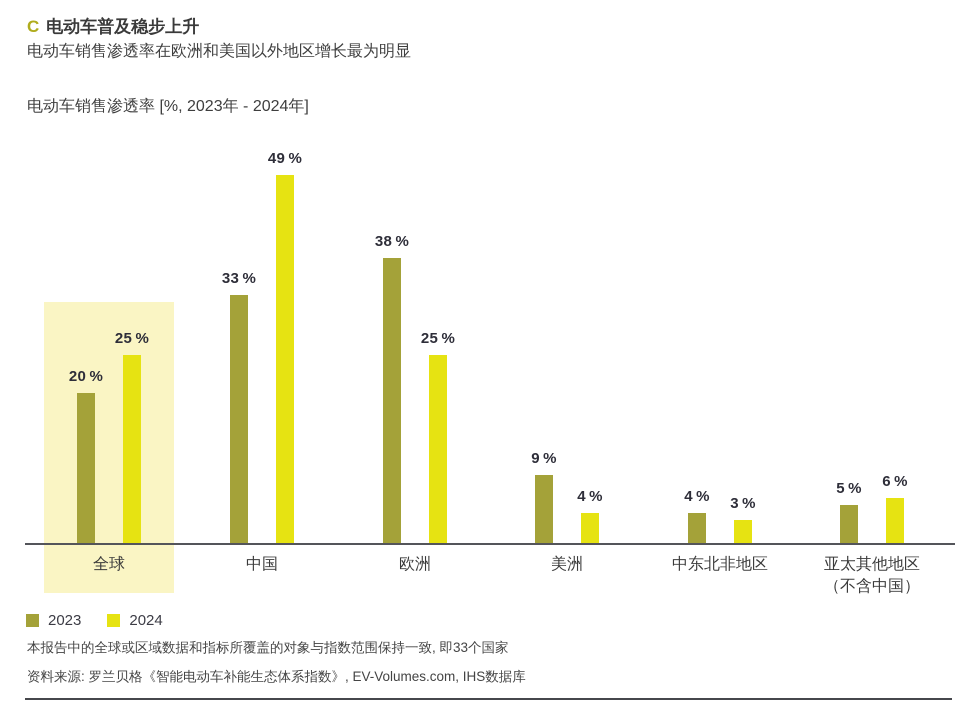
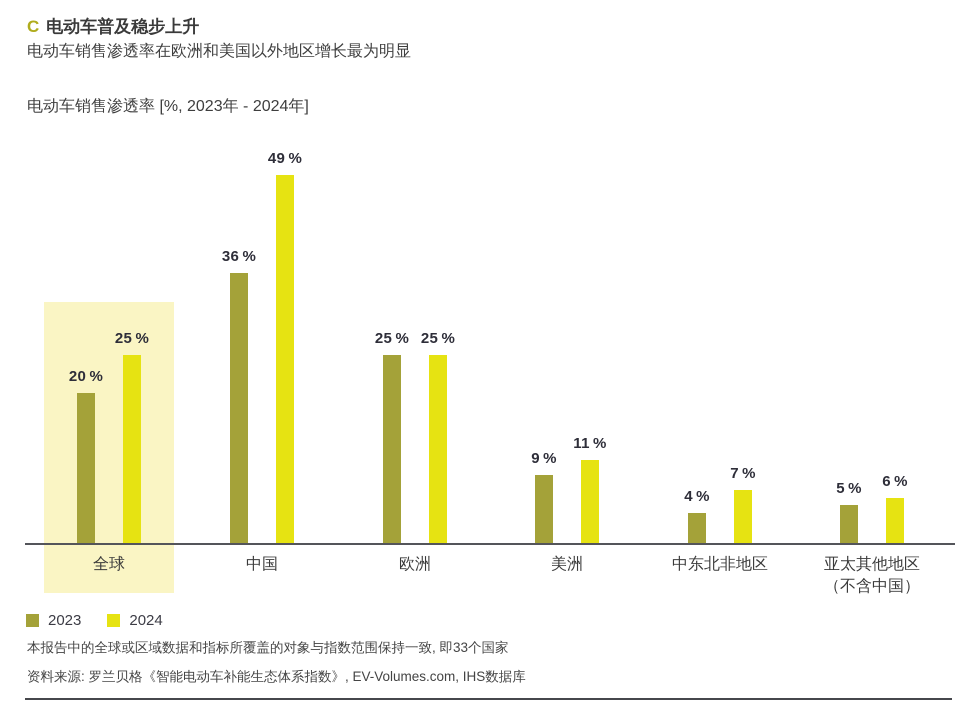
2023/中国: 33 -> 36
2023/欧洲: 38 -> 25
2024/美洲: 4 -> 11
2024/中东北非地区: 3 -> 7
